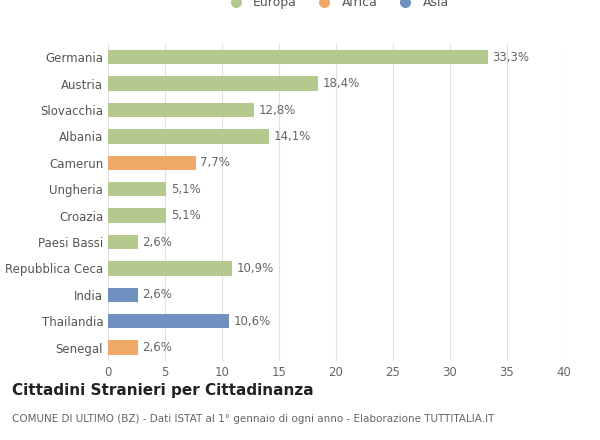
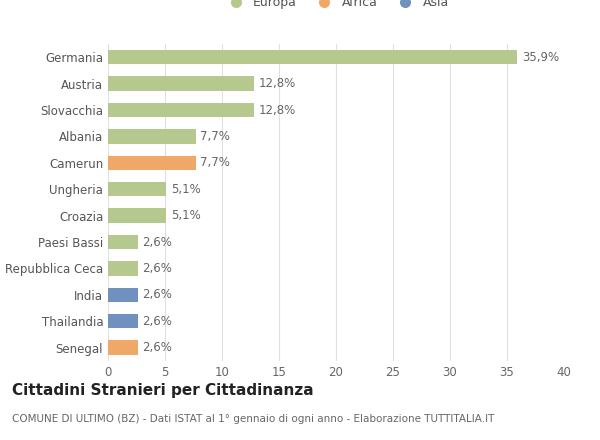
Germania: 33,3% -> 35,9%
Austria: 18,4% -> 12,8%
Albania: 14,1% -> 7,7%
Repubblica Ceca: 10,9% -> 2,6%
Thailandia: 10,6% -> 2,6%
